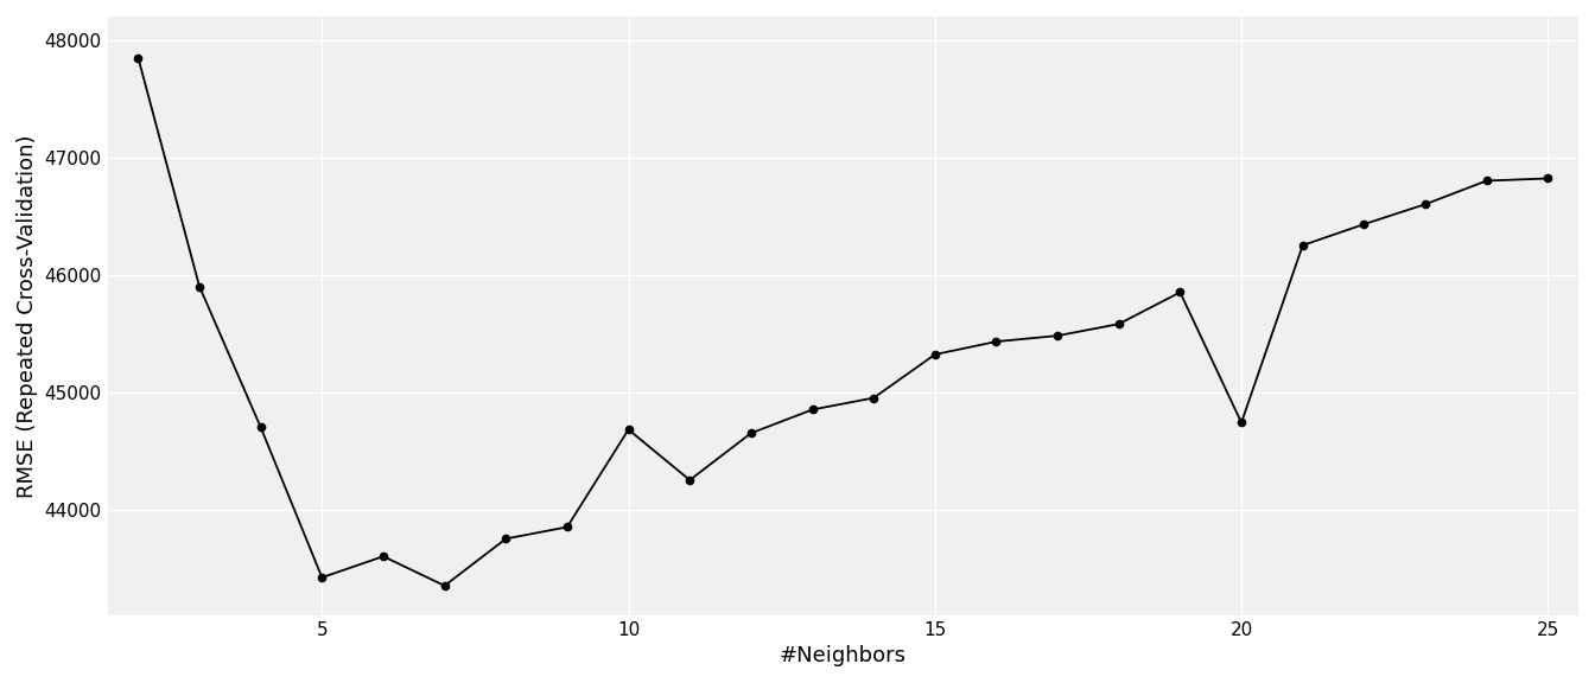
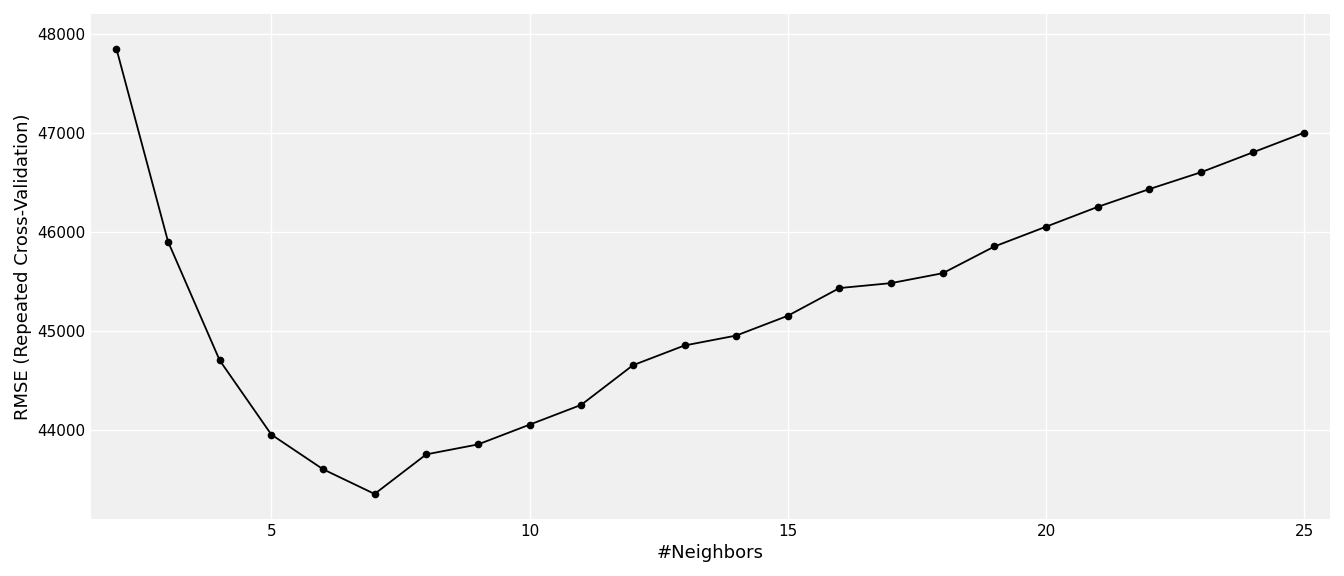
5: 43420 -> 43950
10: 44680 -> 44050
15: 45320 -> 45150
20: 44740 -> 46050
25: 46820 -> 47000
